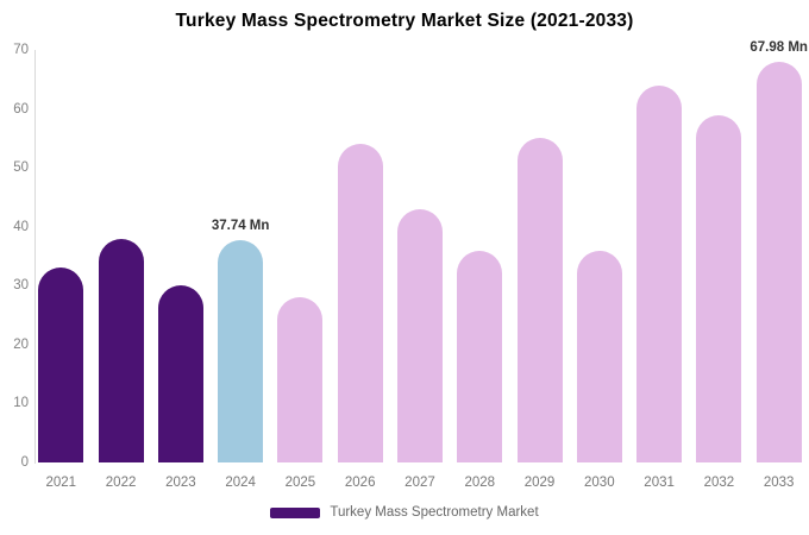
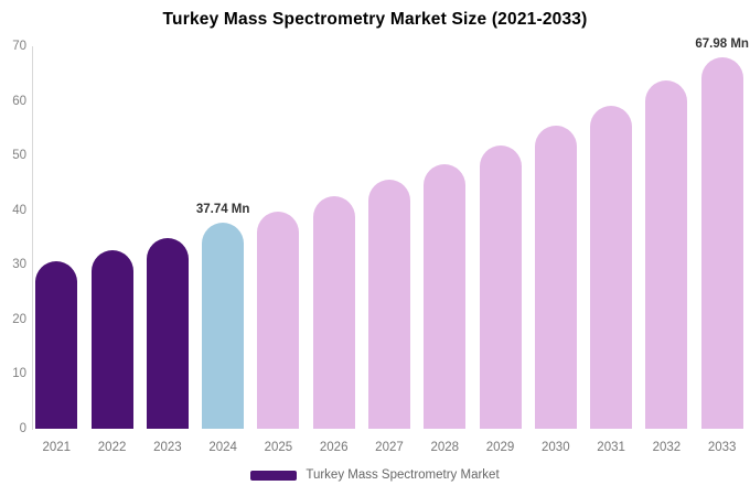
2021: 33 -> 31
2022: 38 -> 33
2023: 30 -> 35
2025: 28 -> 40
2026: 54 -> 43
2027: 43 -> 46
2028: 36 -> 48
2029: 55 -> 52
2030: 36 -> 55
2031: 64 -> 59
2032: 59 -> 64
